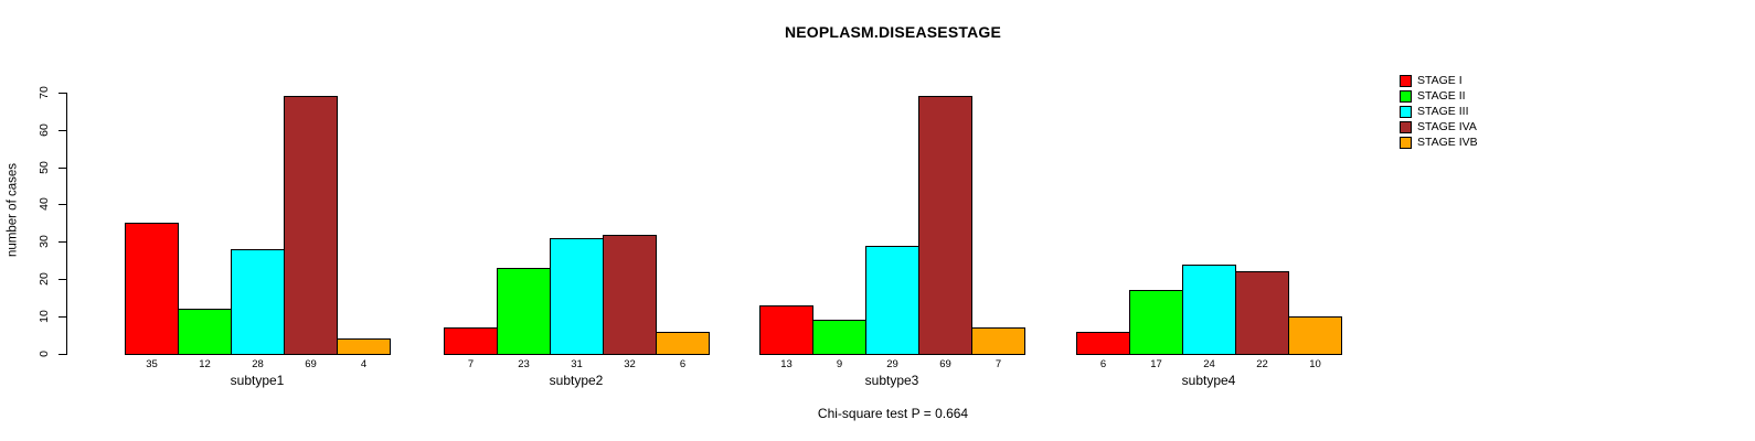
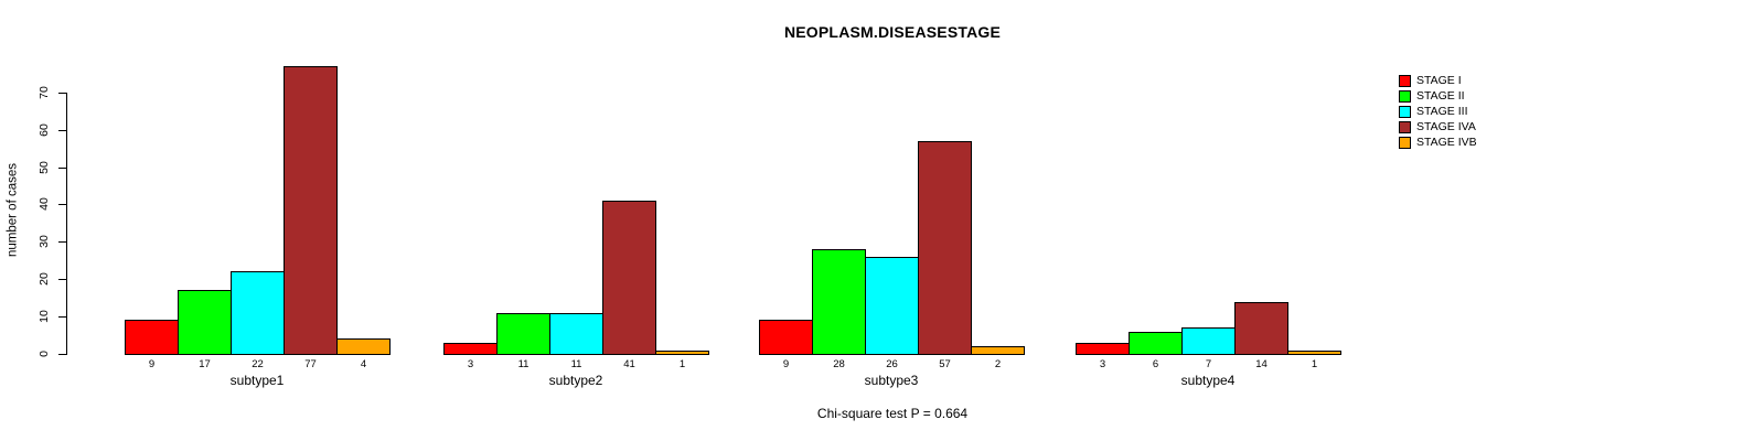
STAGE I/subtype1: 35 -> 9
STAGE II/subtype1: 12 -> 17
STAGE III/subtype1: 28 -> 22
STAGE IVA/subtype1: 69 -> 77
STAGE I/subtype2: 7 -> 3
STAGE II/subtype2: 23 -> 11
STAGE III/subtype2: 31 -> 11
STAGE IVA/subtype2: 32 -> 41
STAGE IVB/subtype2: 6 -> 1
STAGE I/subtype3: 13 -> 9
STAGE II/subtype3: 9 -> 28
STAGE III/subtype3: 29 -> 26
STAGE IVA/subtype3: 69 -> 57
STAGE IVB/subtype3: 7 -> 2
STAGE I/subtype4: 6 -> 3
STAGE II/subtype4: 17 -> 6
STAGE III/subtype4: 24 -> 7
STAGE IVA/subtype4: 22 -> 14
STAGE IVB/subtype4: 10 -> 1
